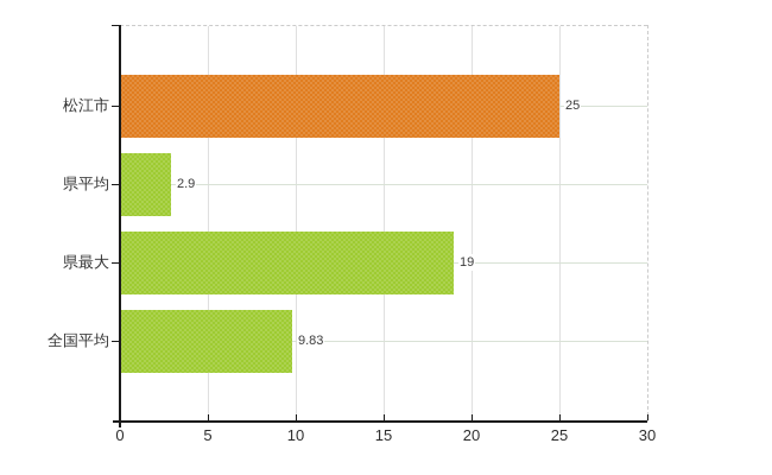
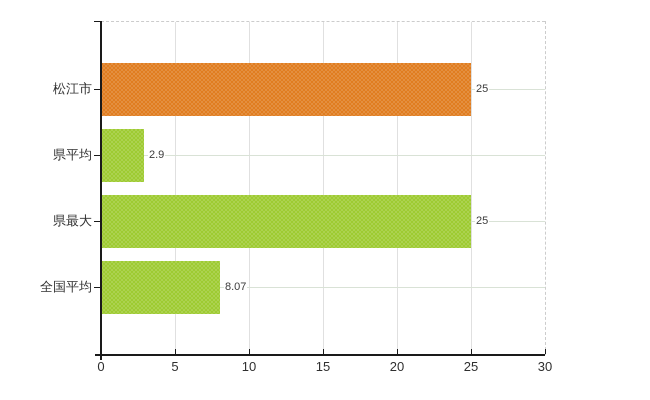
県最大: 19 -> 25
全国平均: 9.83 -> 8.07
